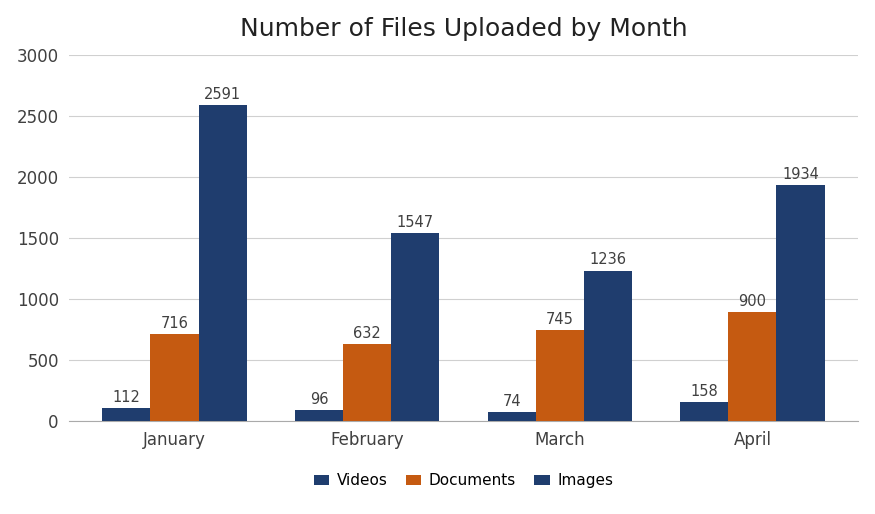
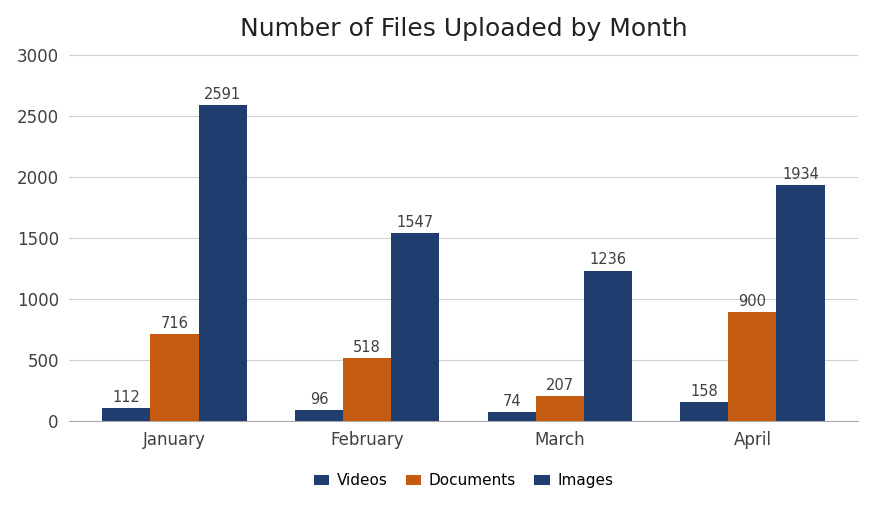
Documents/February: 632 -> 518
Documents/March: 745 -> 207
